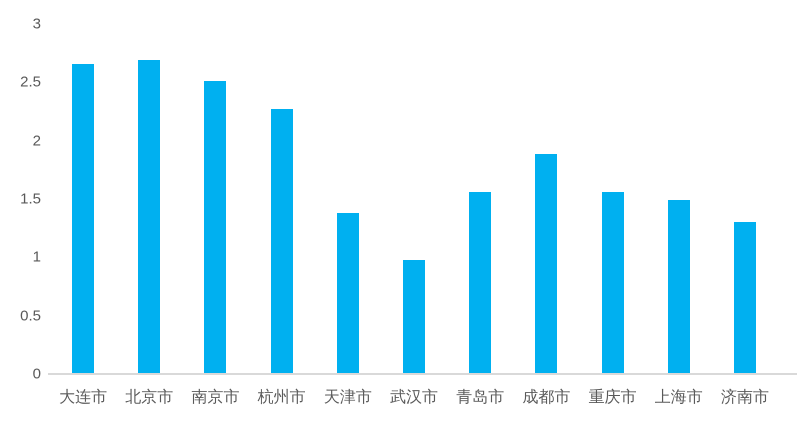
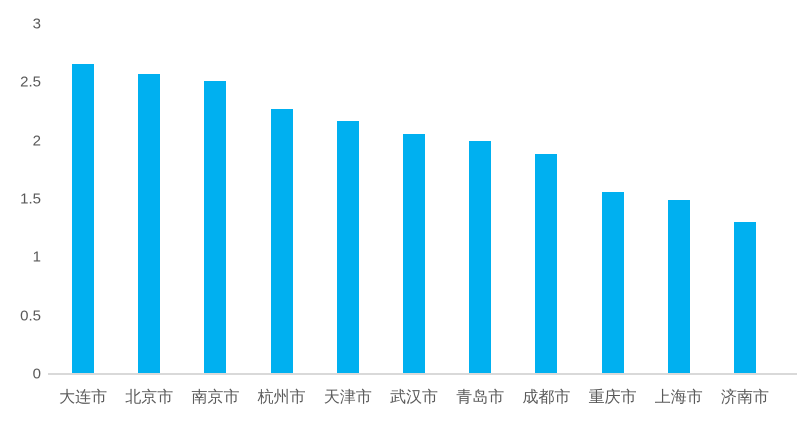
北京市: 2.69 -> 2.57
天津市: 1.38 -> 2.17
武汉市: 0.98 -> 2.06
青岛市: 1.56 -> 2.00
